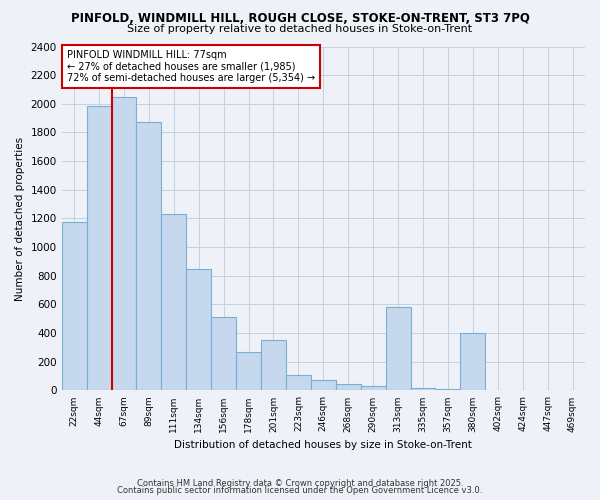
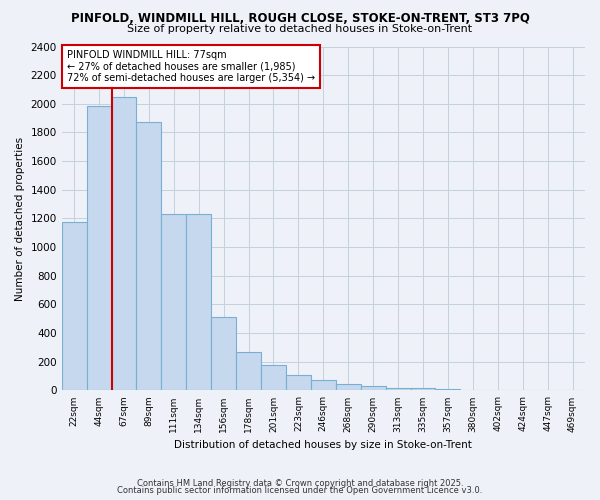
134sqm: 850 -> 1230
201sqm: 350 -> 180
313sqm: 580 -> 20
380sqm: 400 -> 0
